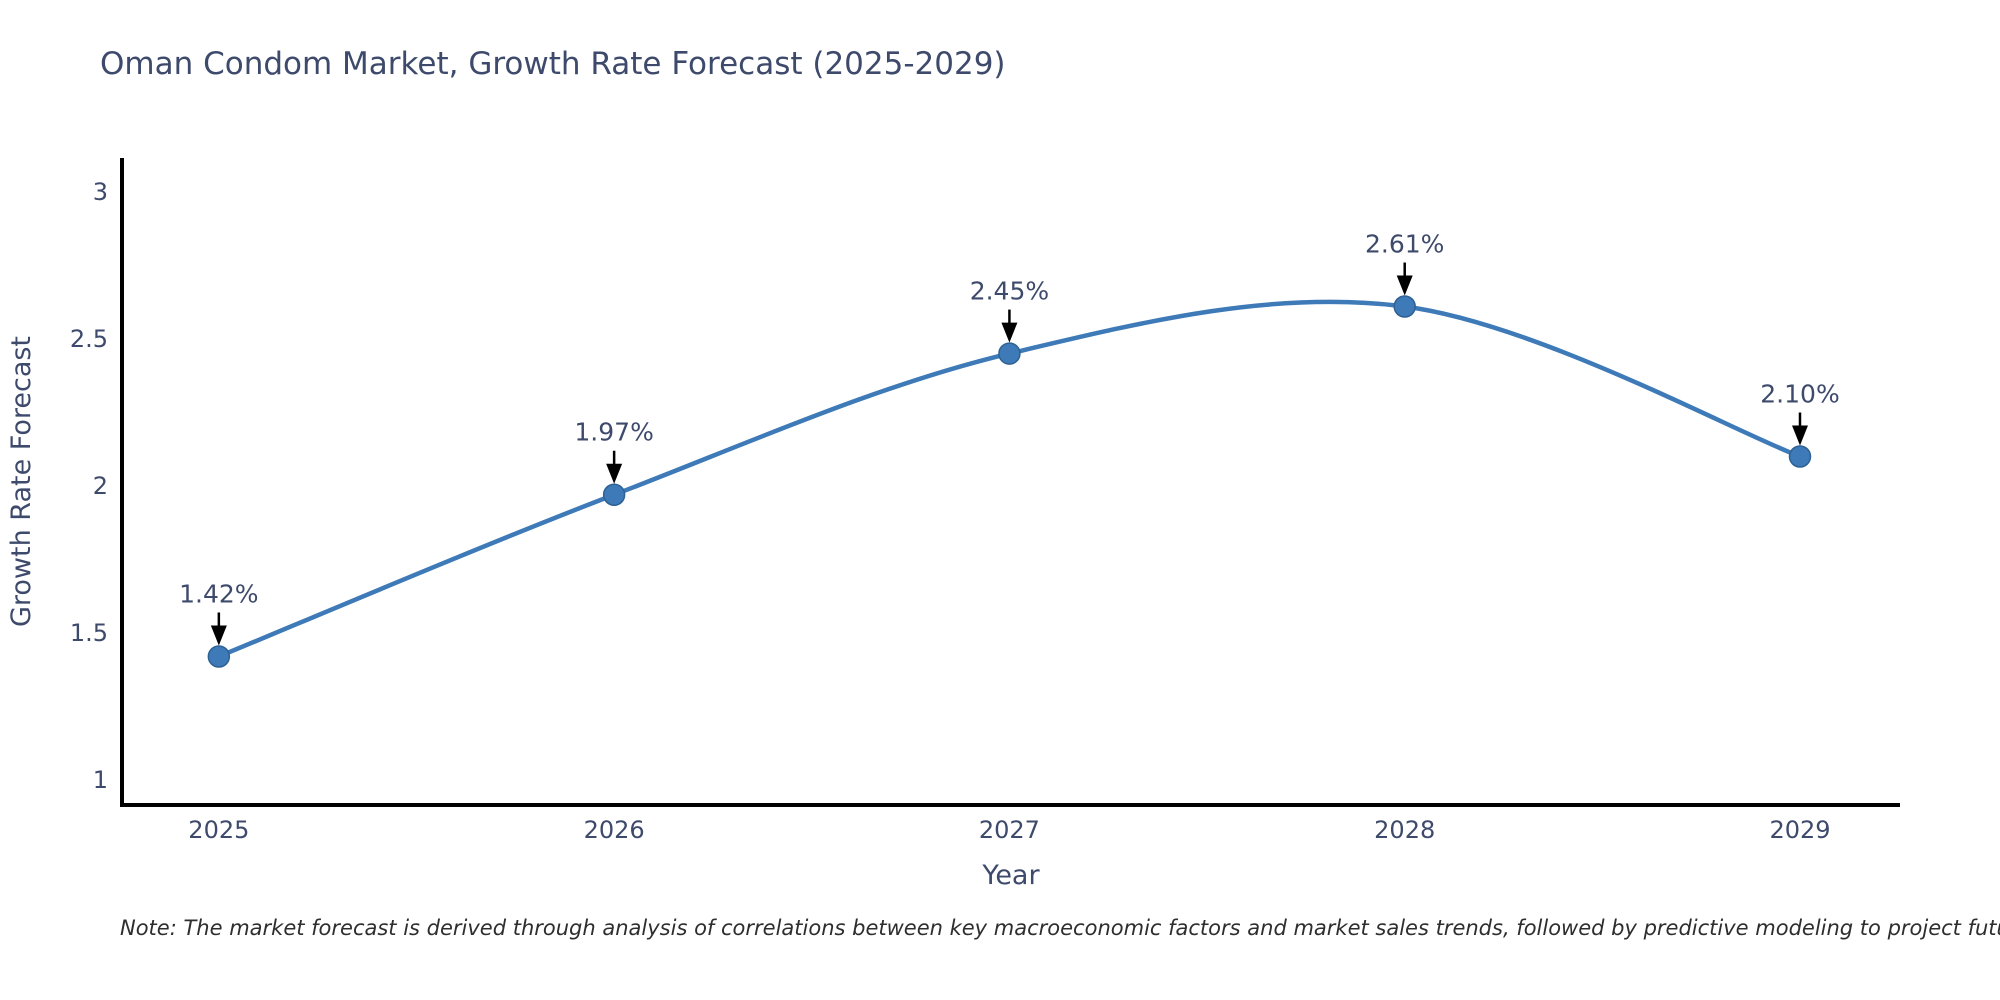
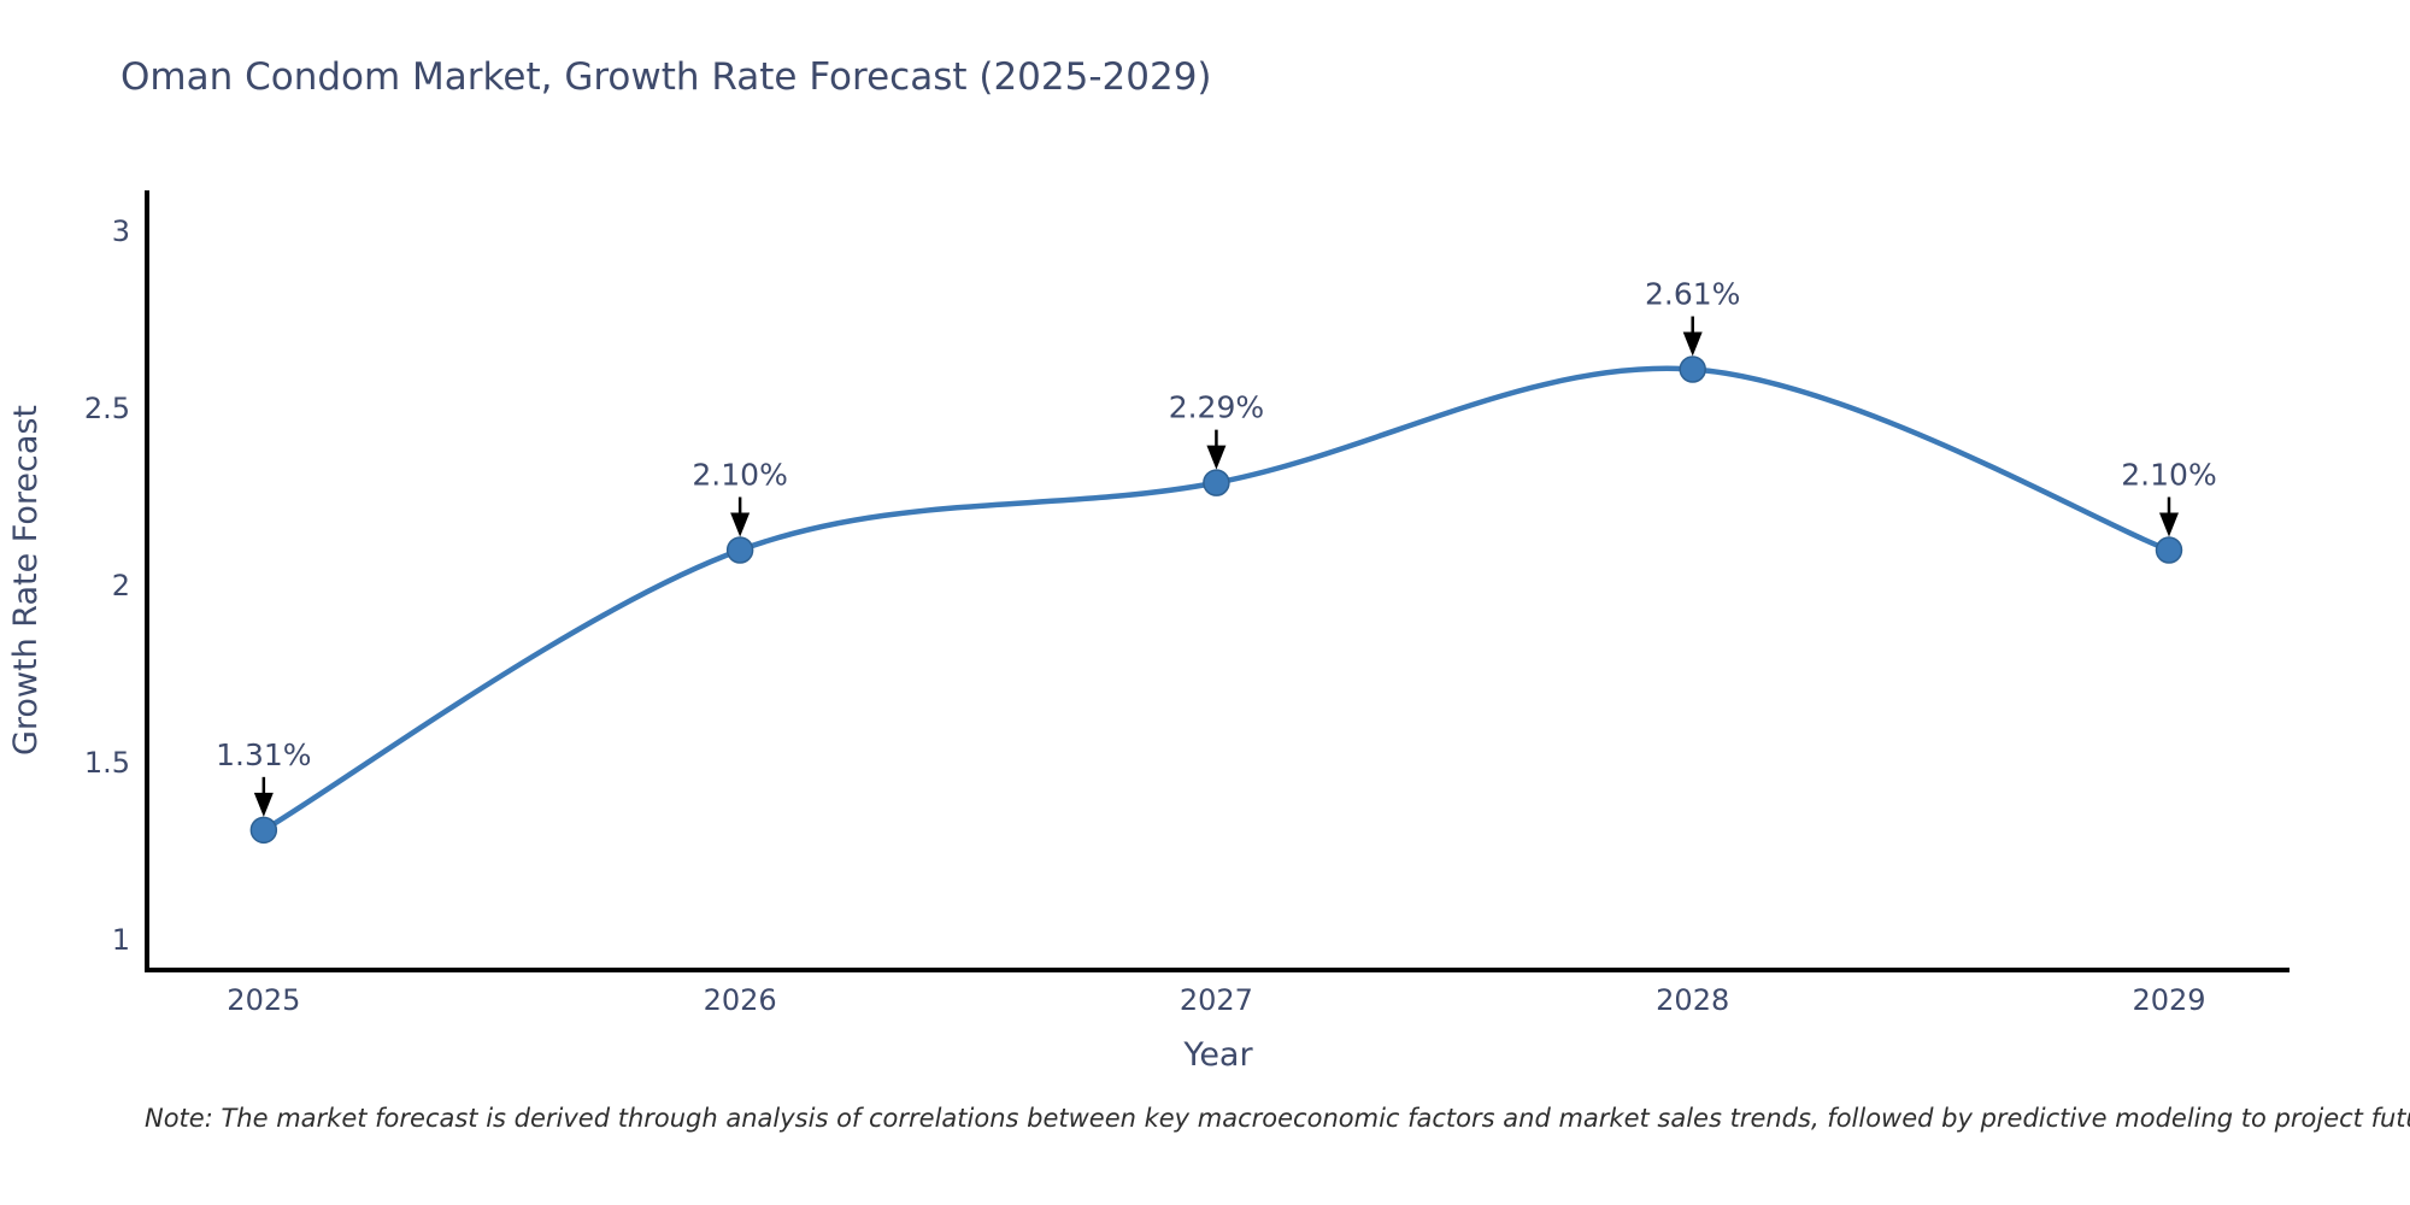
2025: 1.42% -> 1.31%
2026: 1.97% -> 2.10%
2027: 2.45% -> 2.29%
